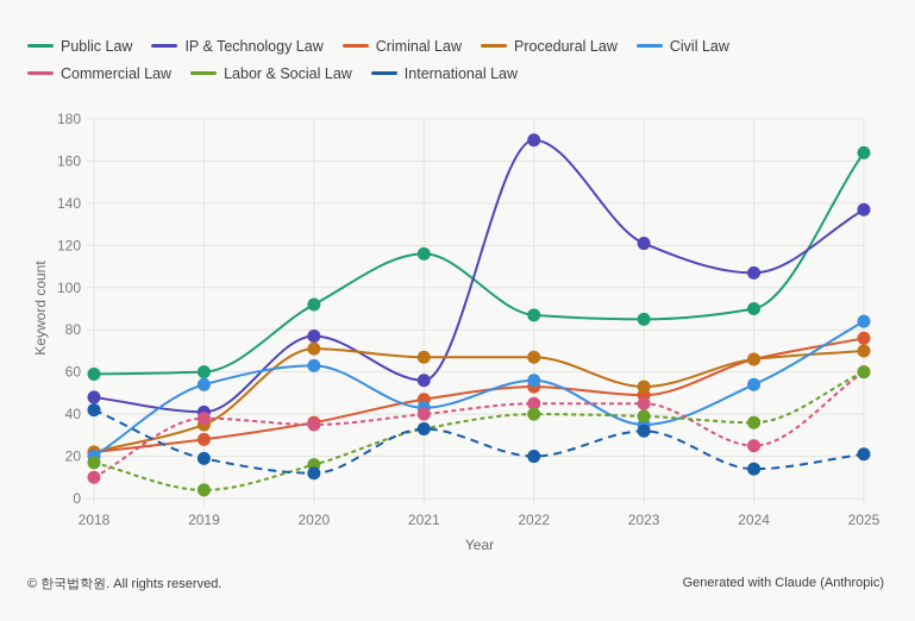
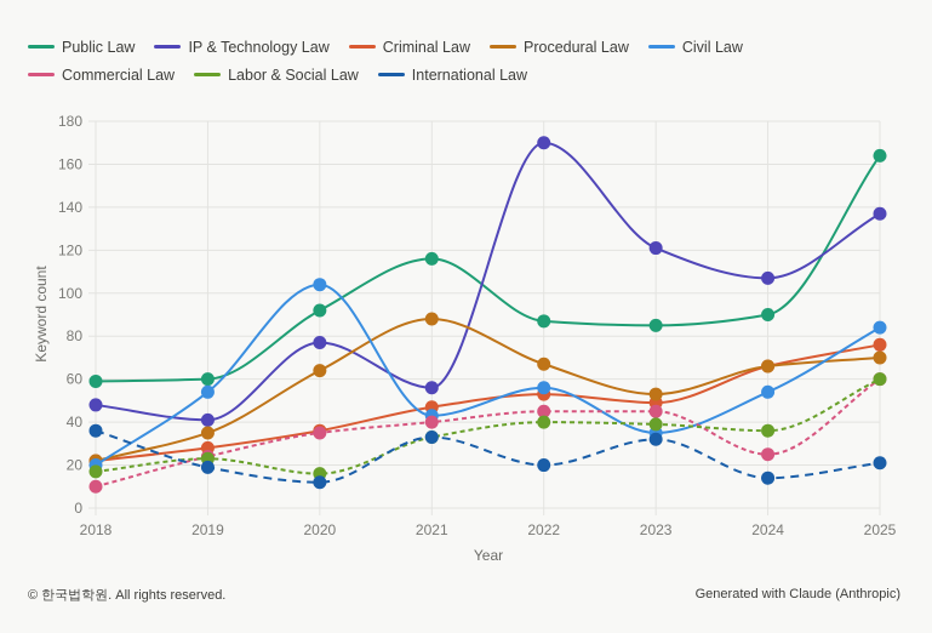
International Law/2018: 42 -> 36
Commercial Law/2019: 38 -> 24
Labor & Social Law/2019: 4 -> 23
Procedural Law/2020: 71 -> 64
Civil Law/2020: 63 -> 104
Procedural Law/2021: 67 -> 88
